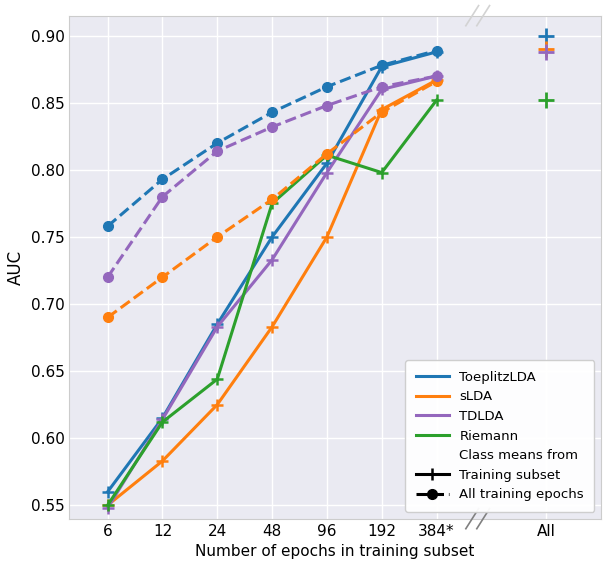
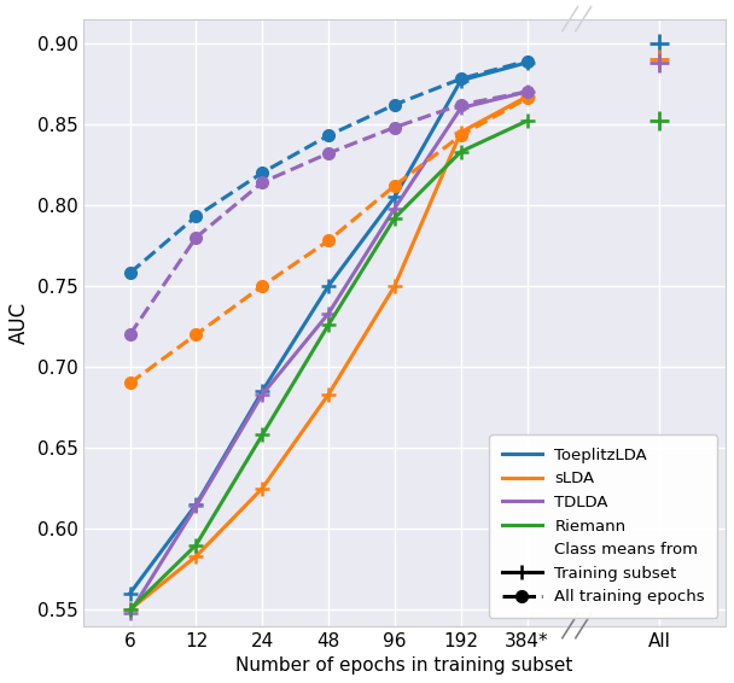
Riemann/12: 0.612 -> 0.590
Riemann/24: 0.644 -> 0.658
Riemann/48: 0.775 -> 0.726
Riemann/96: 0.811 -> 0.792
Riemann/192: 0.798 -> 0.833
